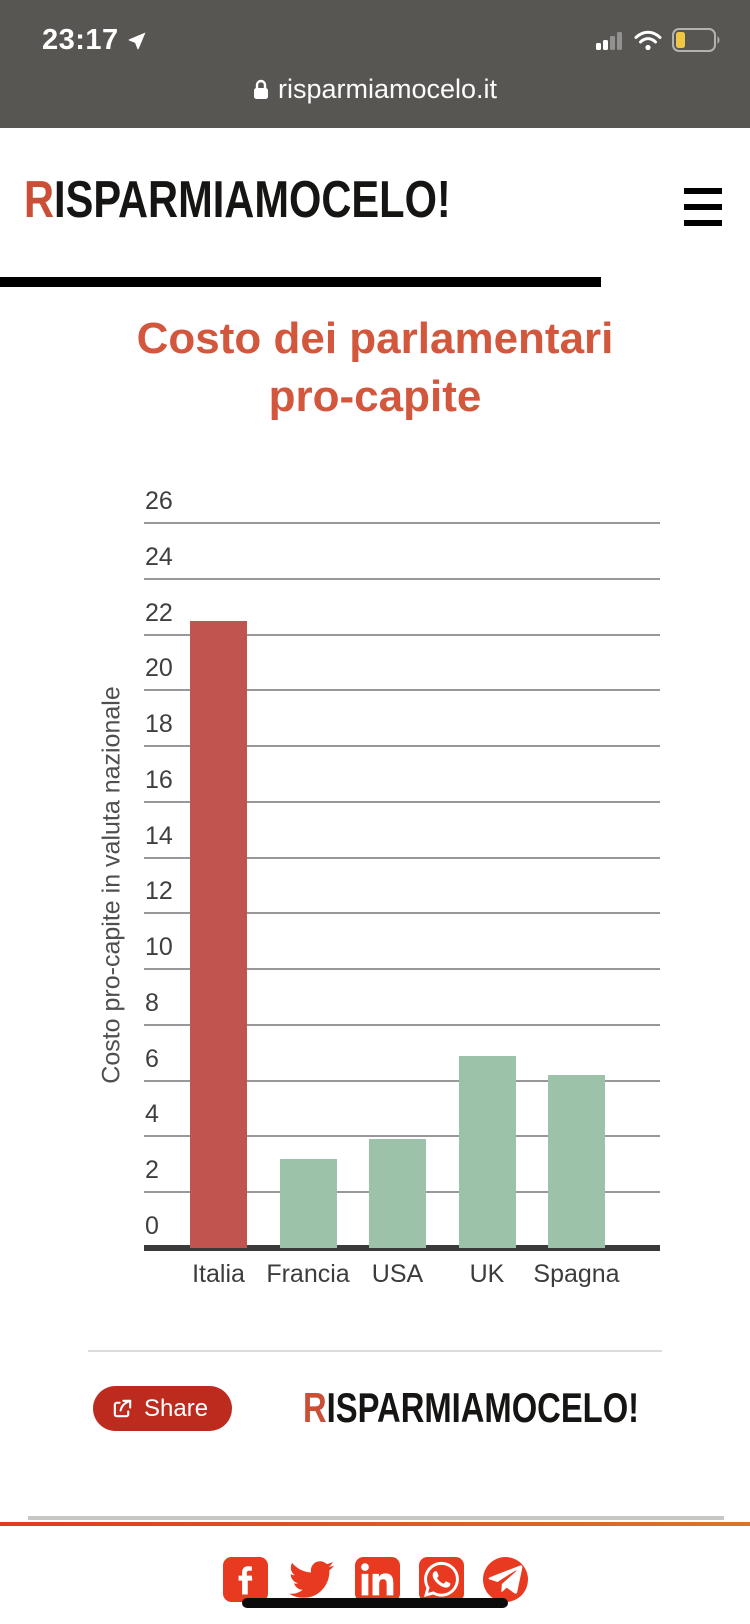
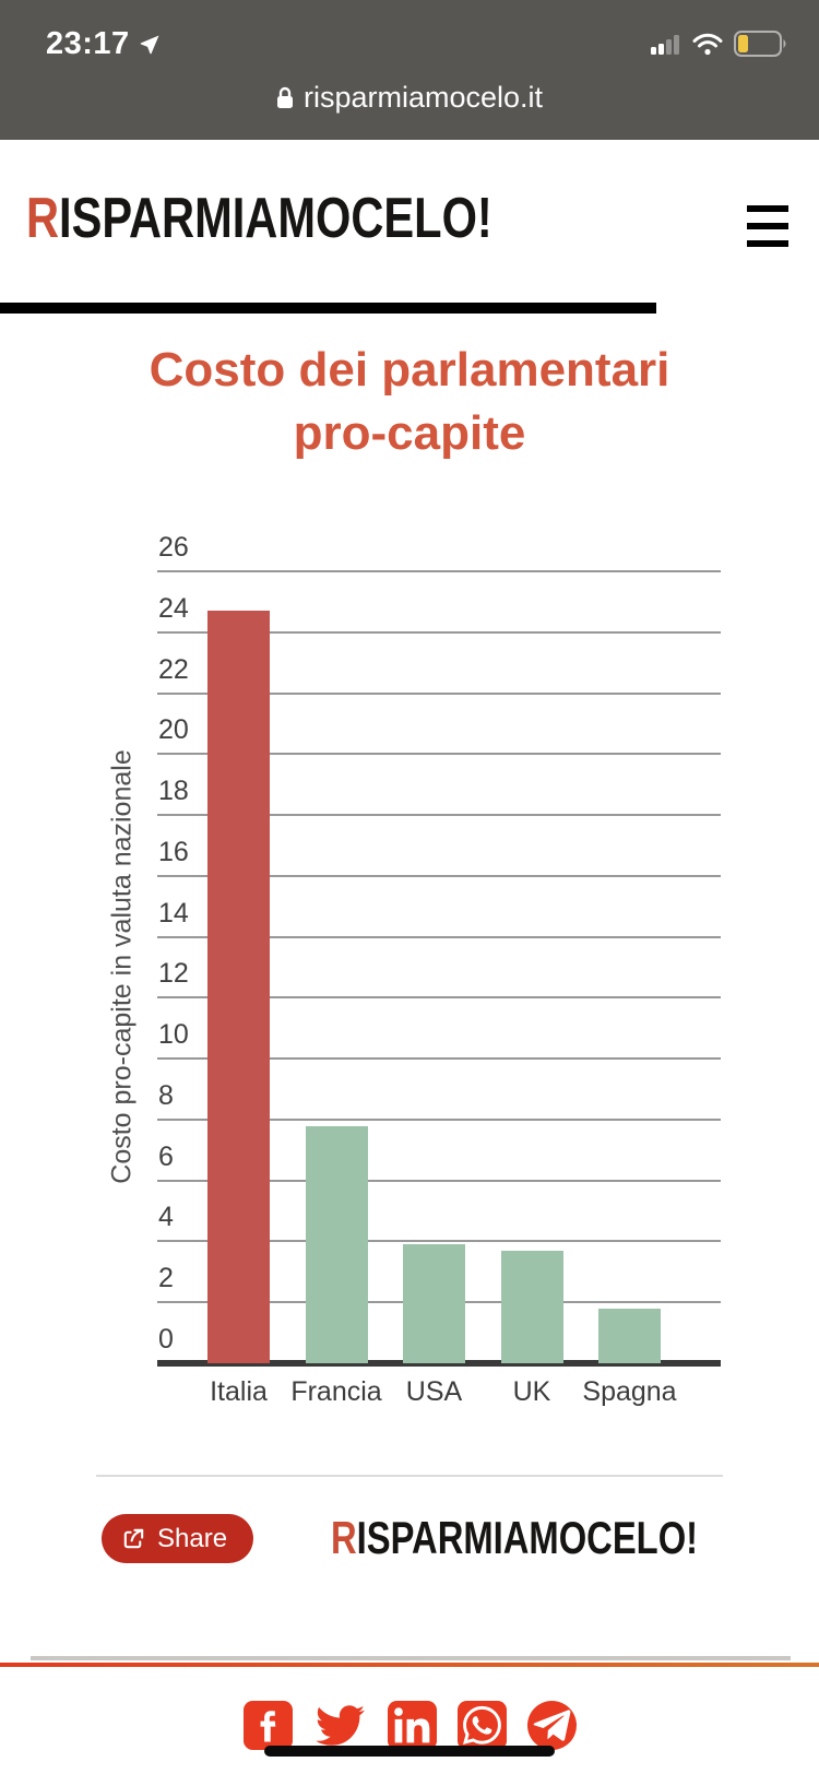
Italia: 22.5 -> 24.7
Francia: 3.2 -> 7.8
UK: 6.9 -> 3.7
Spagna: 6.2 -> 1.8
